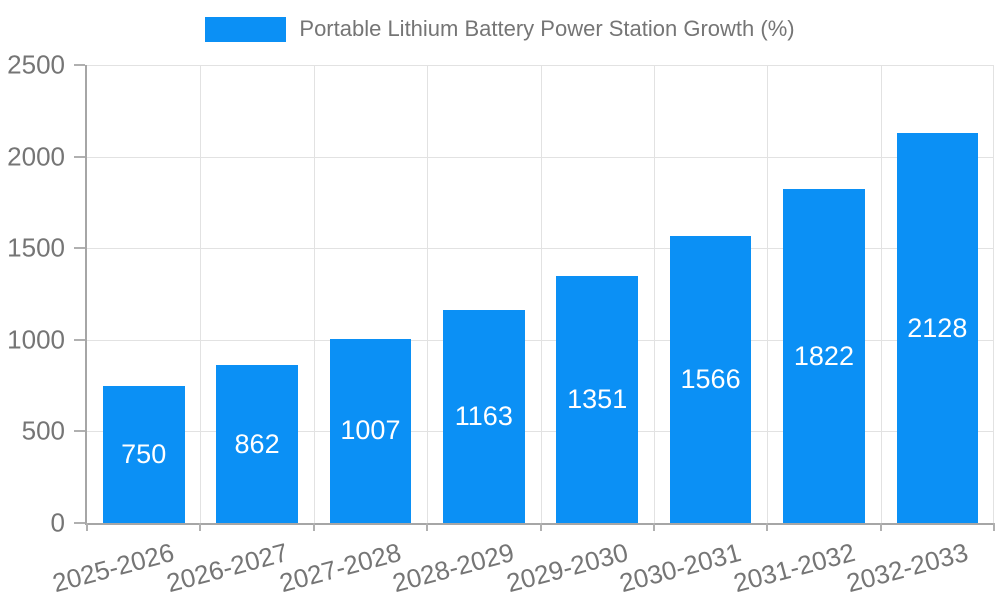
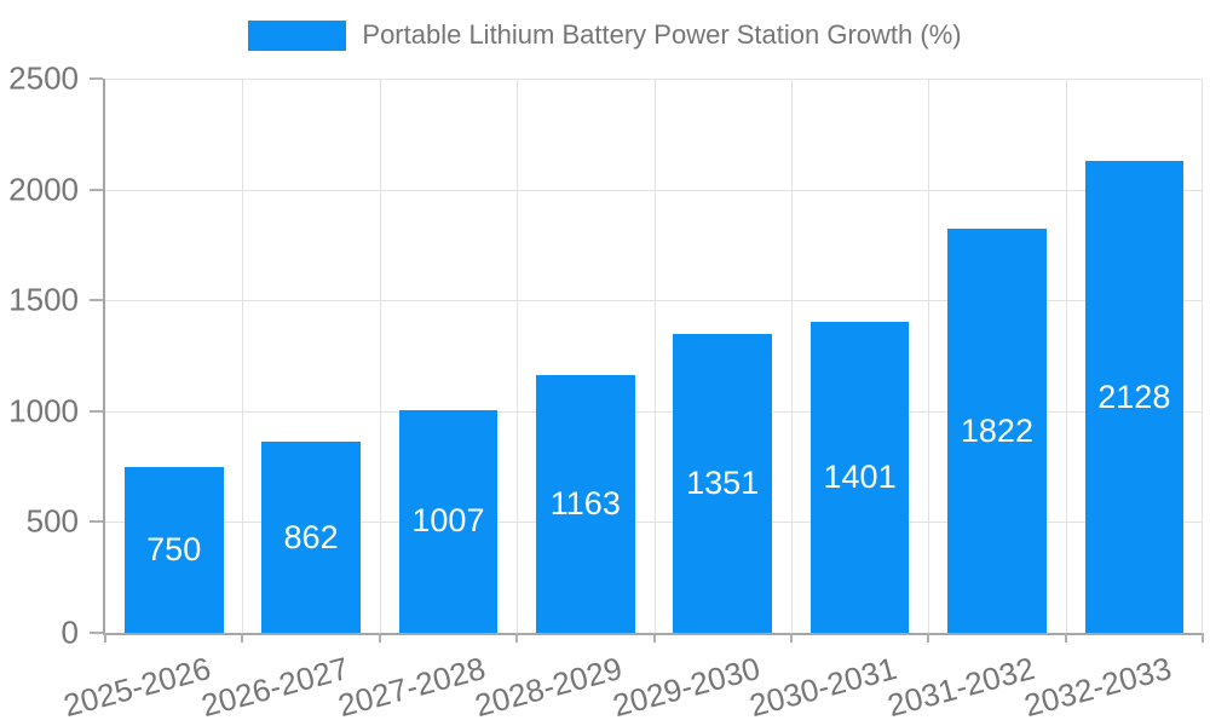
2030-2031: 1566 -> 1401
